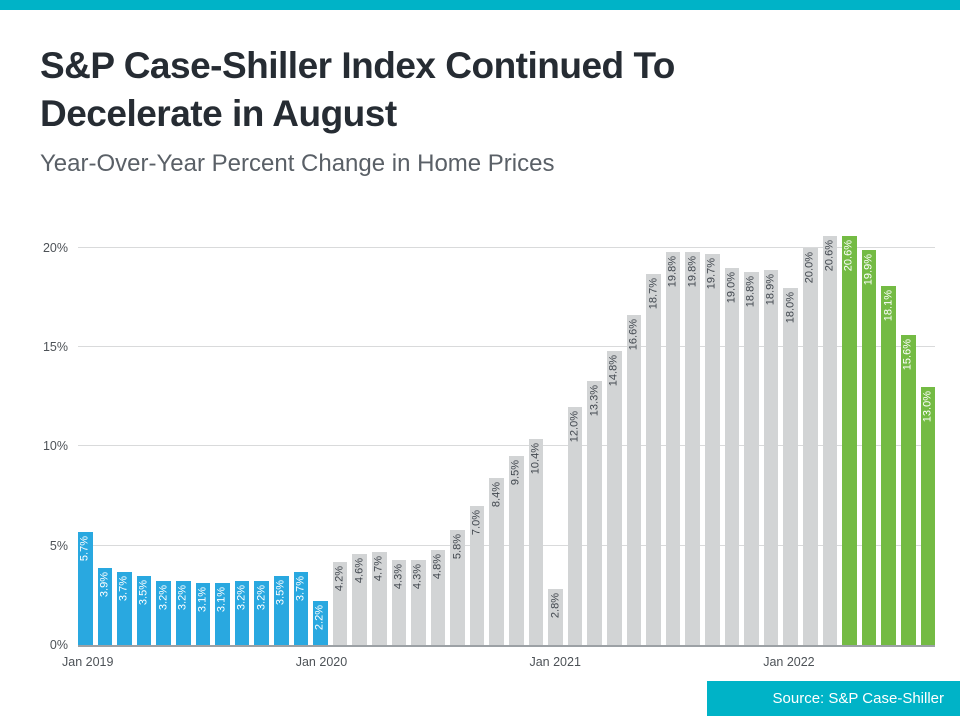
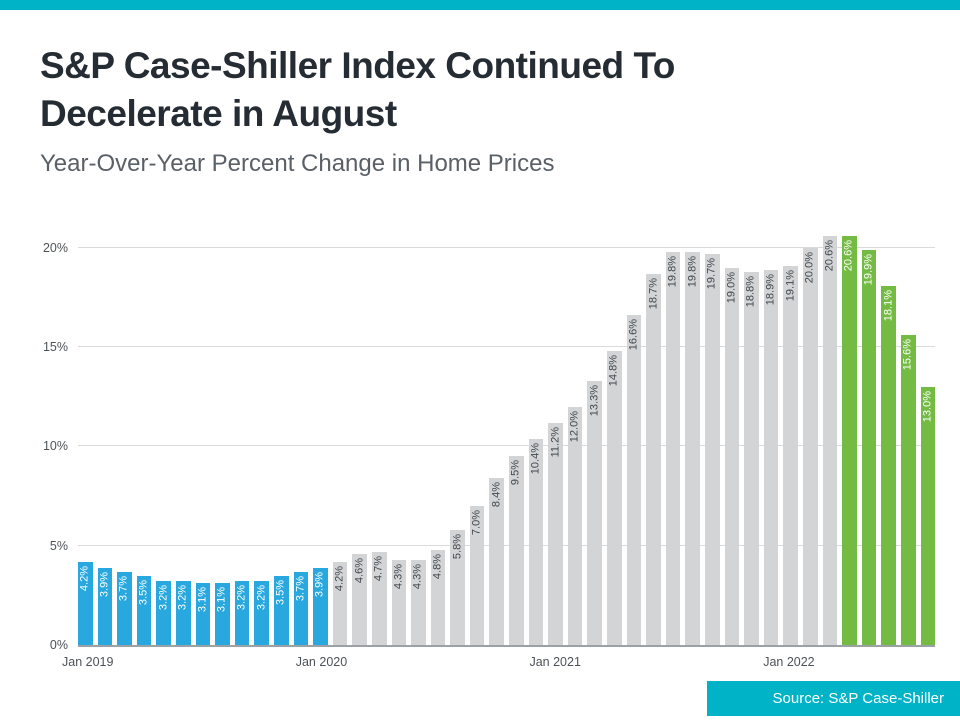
Jan 2019: 5.7% -> 4.2%
Jan 2020: 2.2% -> 3.9%
Jan 2021: 2.8% -> 11.2%
Jan 2022: 18.0% -> 19.1%
